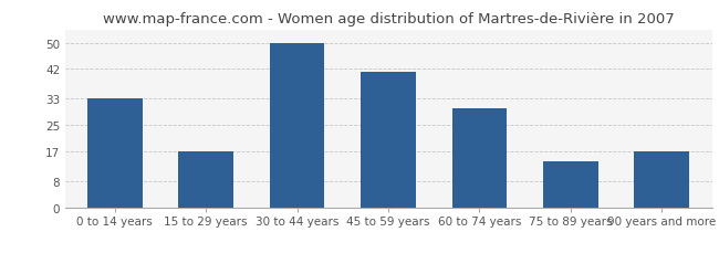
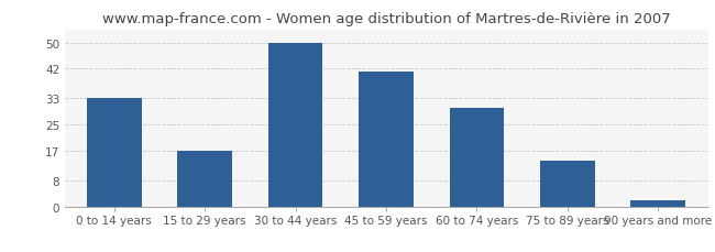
90 years and more: 17 -> 2
